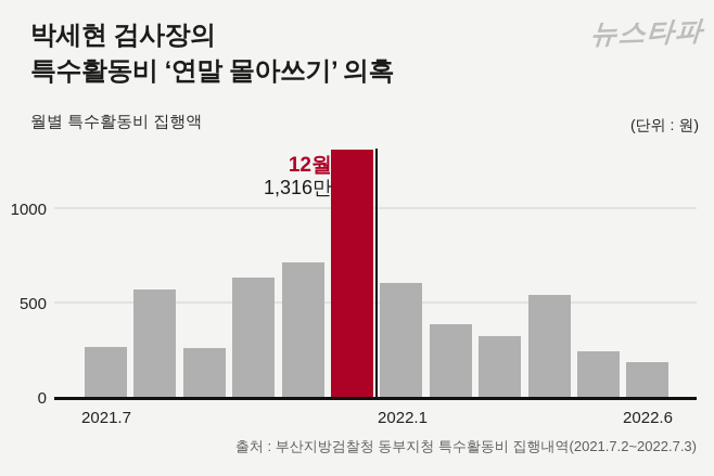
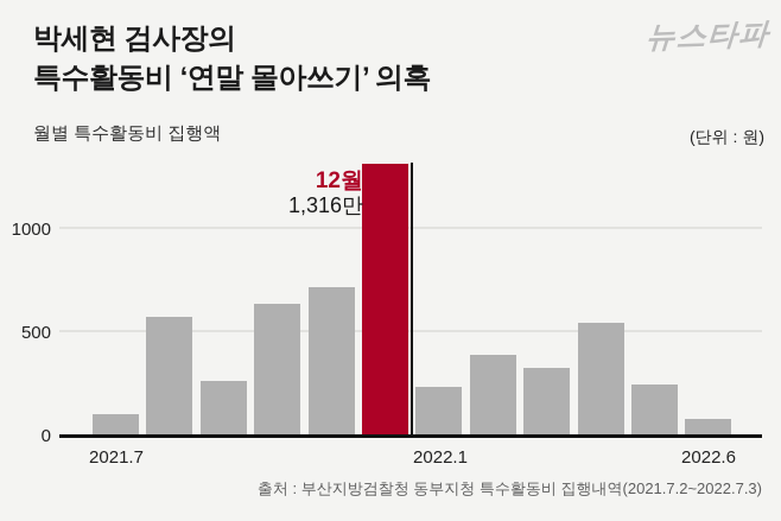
2021.7: 270 -> 100
2022.1: 610 -> 240
2022.6: 190 -> 80
